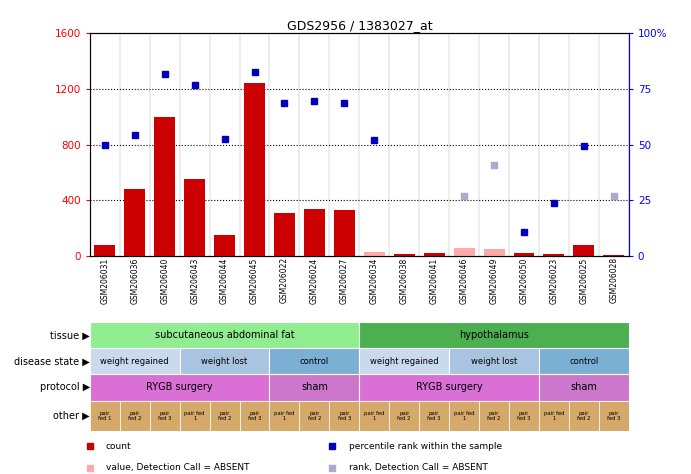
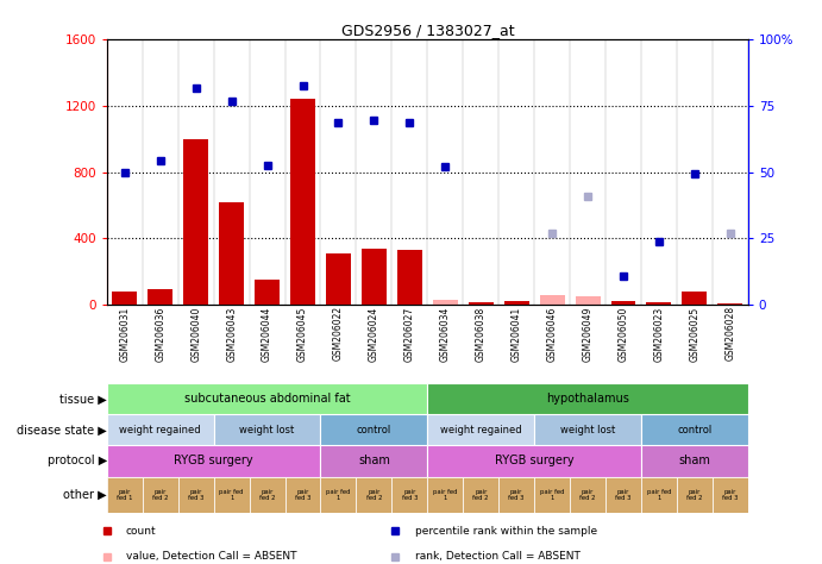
GSM206036: 480 -> 100
GSM206043: 550 -> 620
